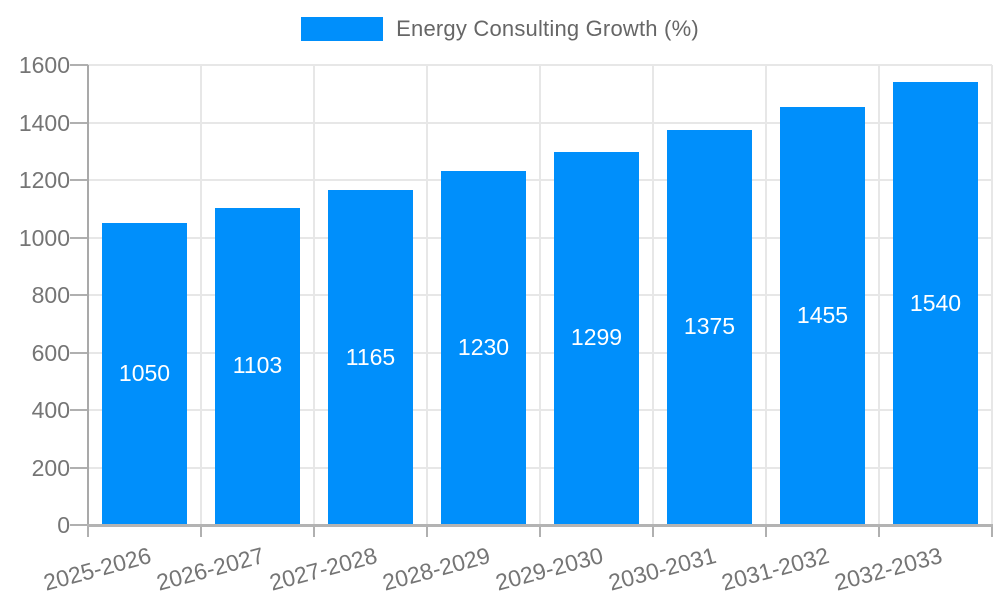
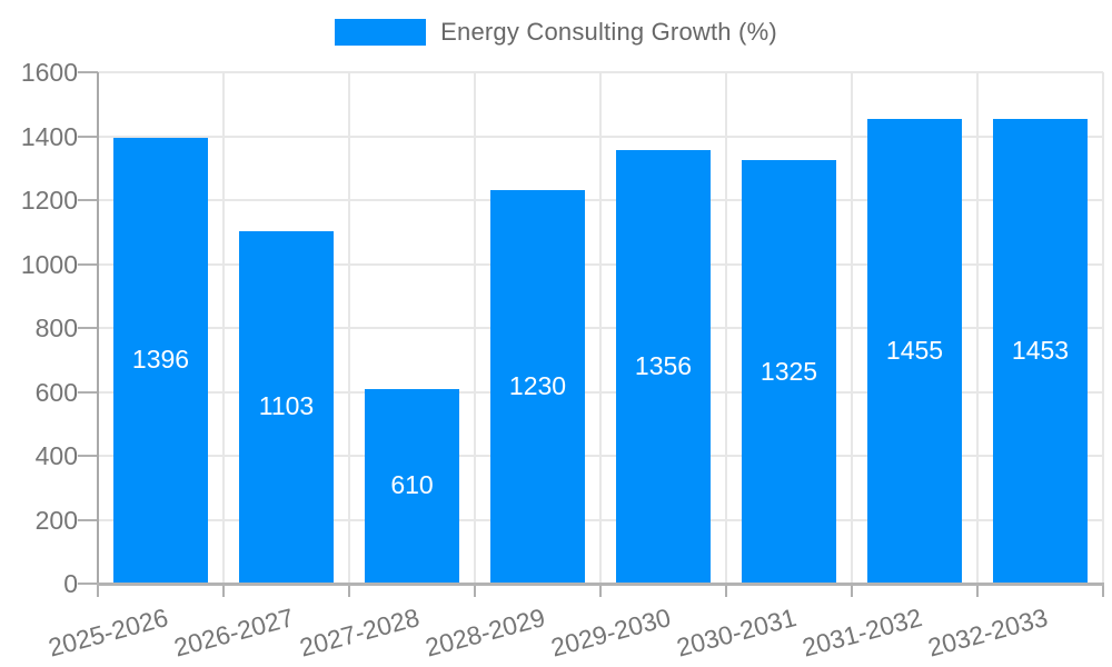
2025-2026: 1050 -> 1396
2027-2028: 1165 -> 610
2029-2030: 1299 -> 1356
2030-2031: 1375 -> 1325
2032-2033: 1540 -> 1453
